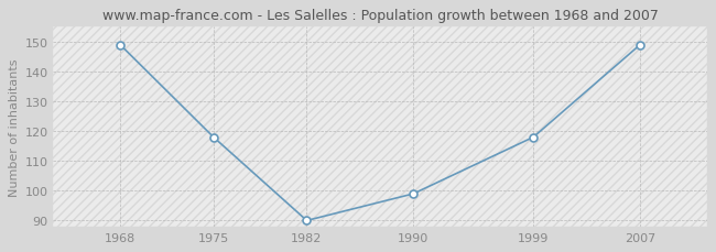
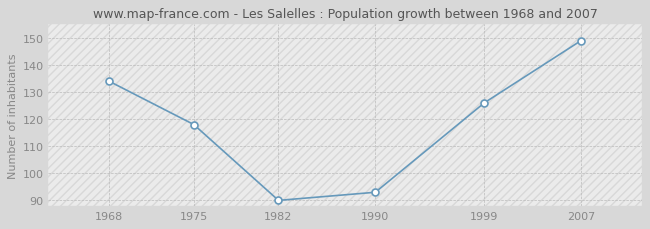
1968: 149 -> 134
1990: 99 -> 93
1999: 118 -> 126
